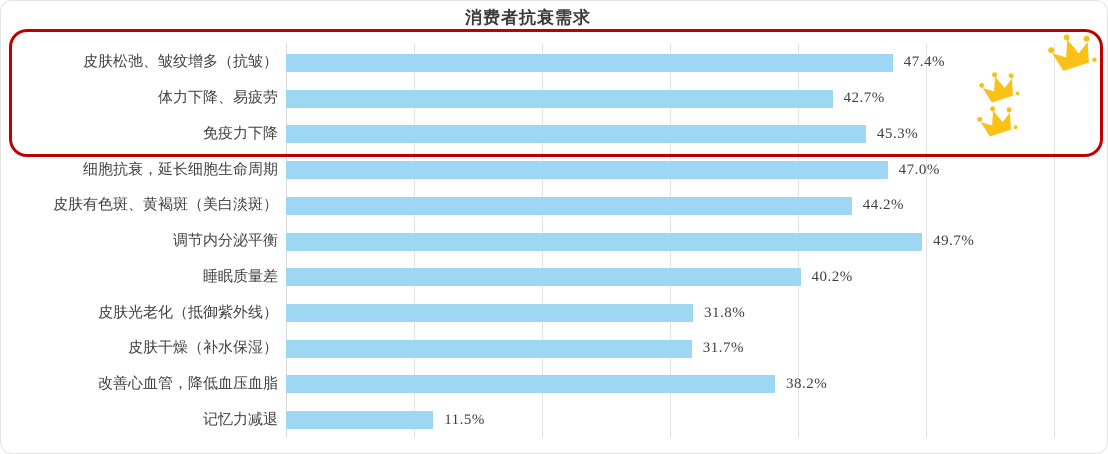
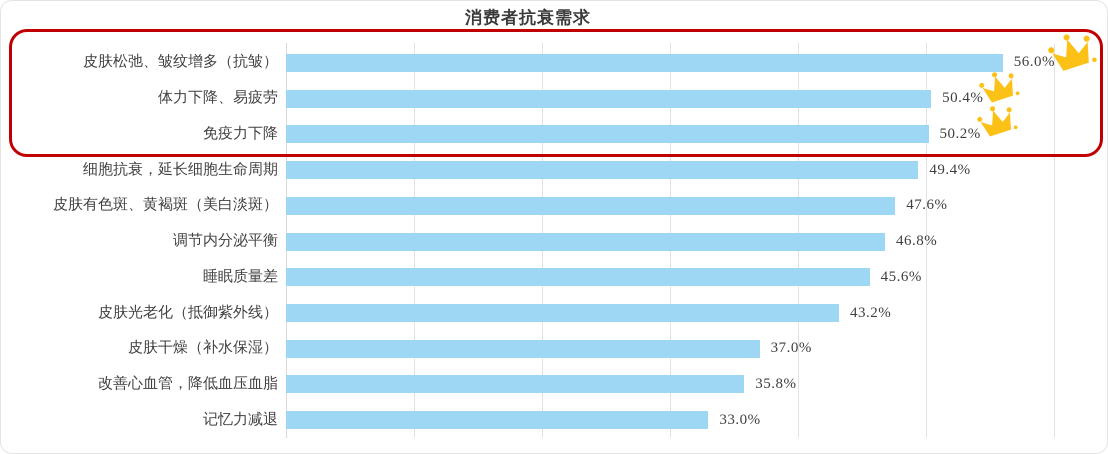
皮肤松弛、皱纹增多（抗皱）: 47.4% -> 56.0%
体力下降、易疲劳: 42.7% -> 50.4%
免疫力下降: 45.3% -> 50.2%
细胞抗衰，延长细胞生命周期: 47.0% -> 49.4%
皮肤有色斑、黄褐斑（美白淡斑）: 44.2% -> 47.6%
调节内分泌平衡: 49.7% -> 46.8%
睡眠质量差: 40.2% -> 45.6%
皮肤光老化（抵御紫外线）: 31.8% -> 43.2%
皮肤干燥（补水保湿）: 31.7% -> 37.0%
改善心血管，降低血压血脂: 38.2% -> 35.8%
记忆力减退: 11.5% -> 33.0%
